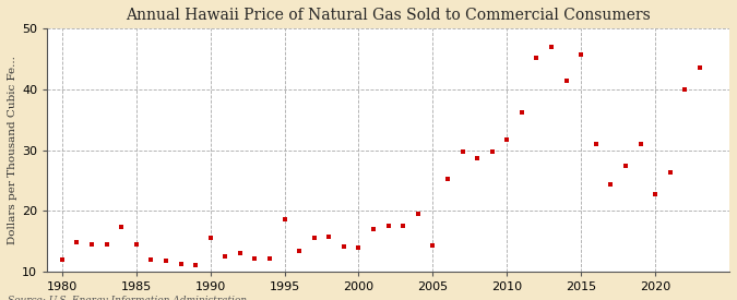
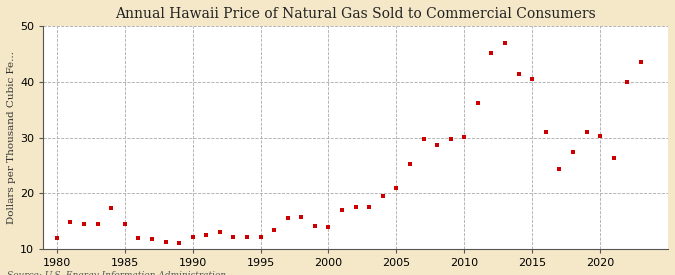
1990: 15.6 -> 12.2
1995: 18.6 -> 12.1
2005: 14.4 -> 21.0
2010: 31.8 -> 30.2
2015: 45.8 -> 40.5
2020: 22.8 -> 30.3
